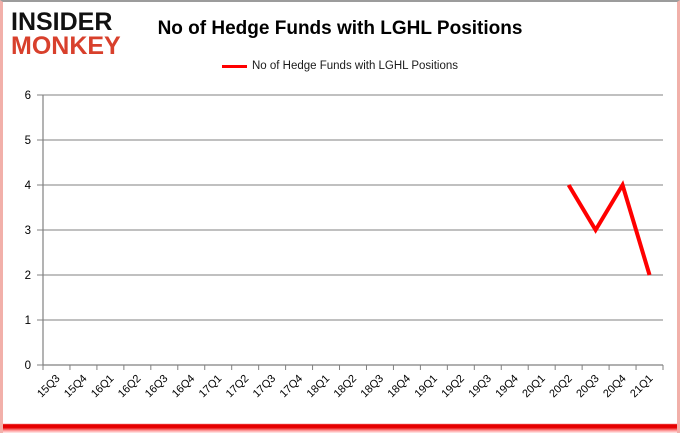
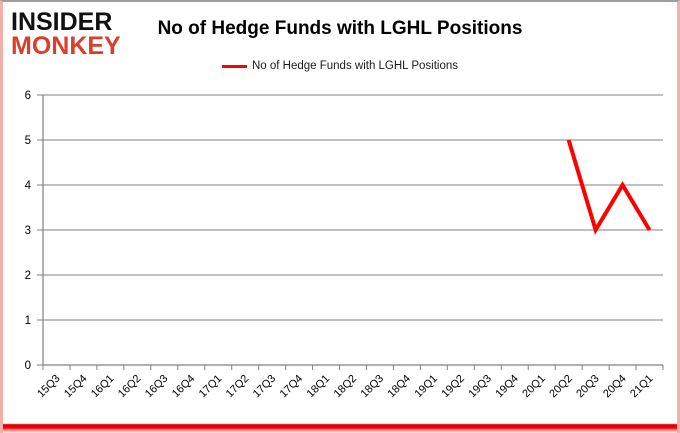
20Q2: 4 -> 5
21Q1: 2 -> 3
